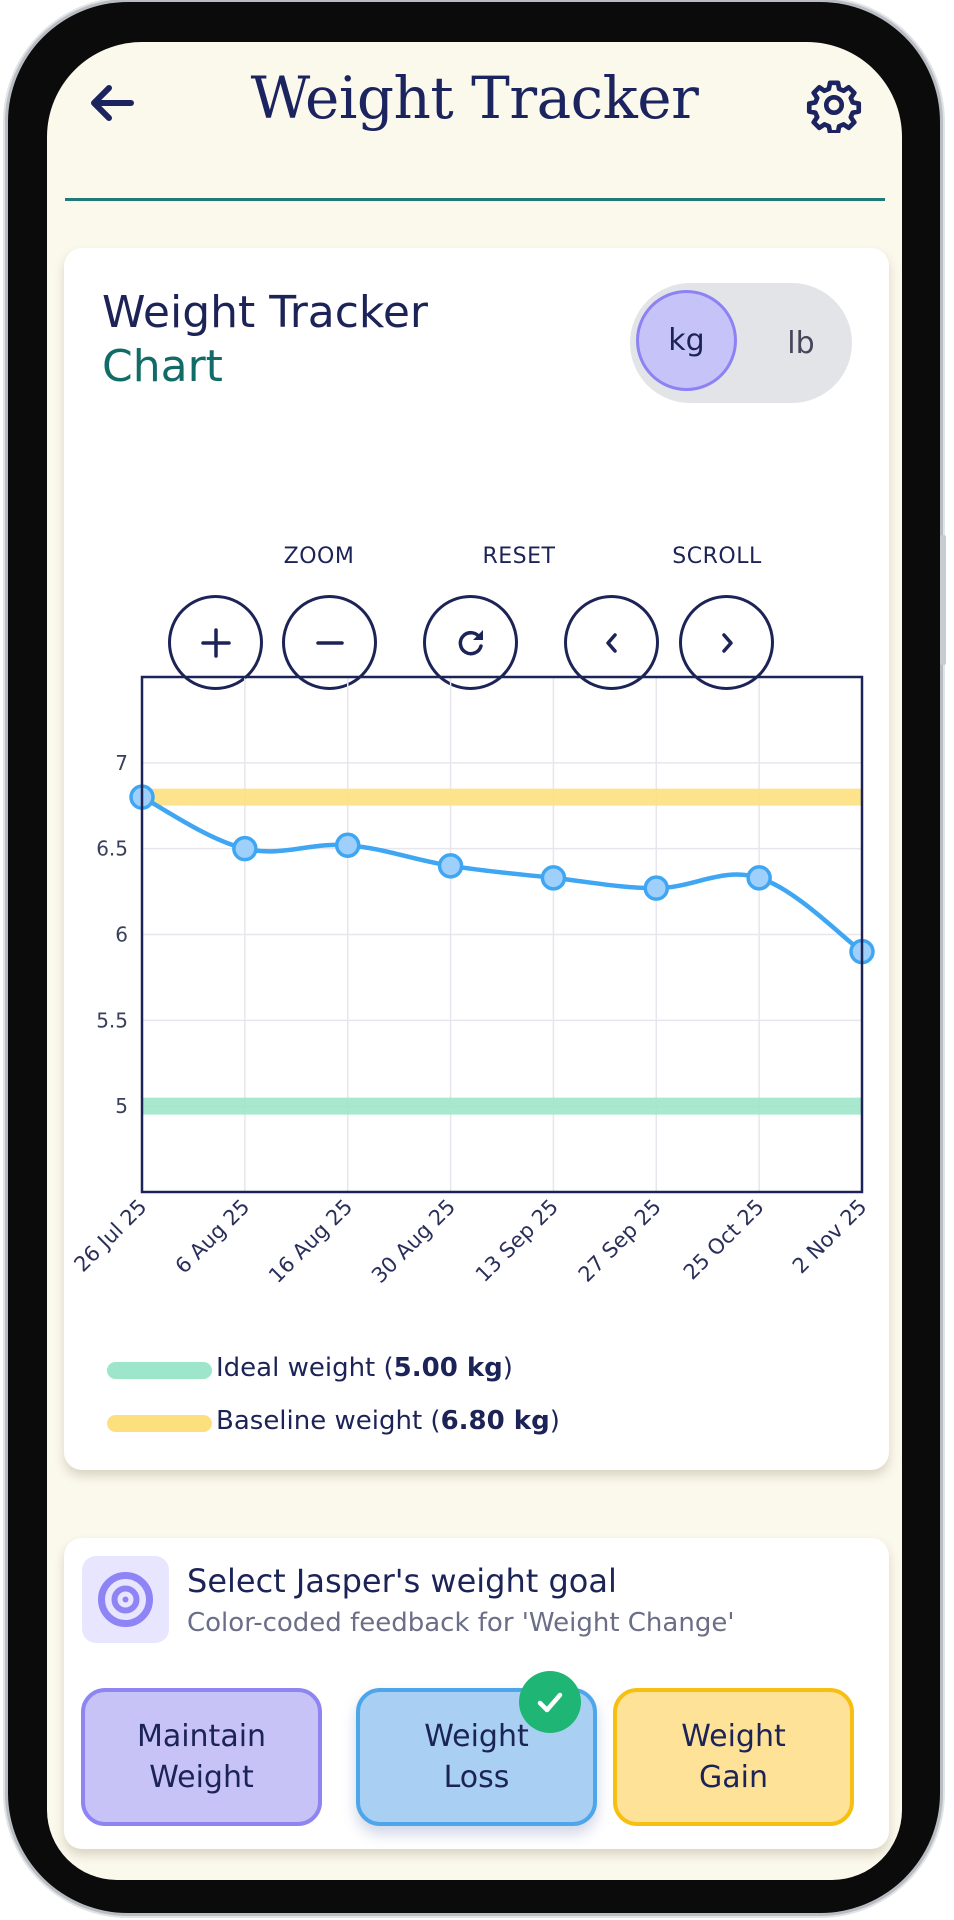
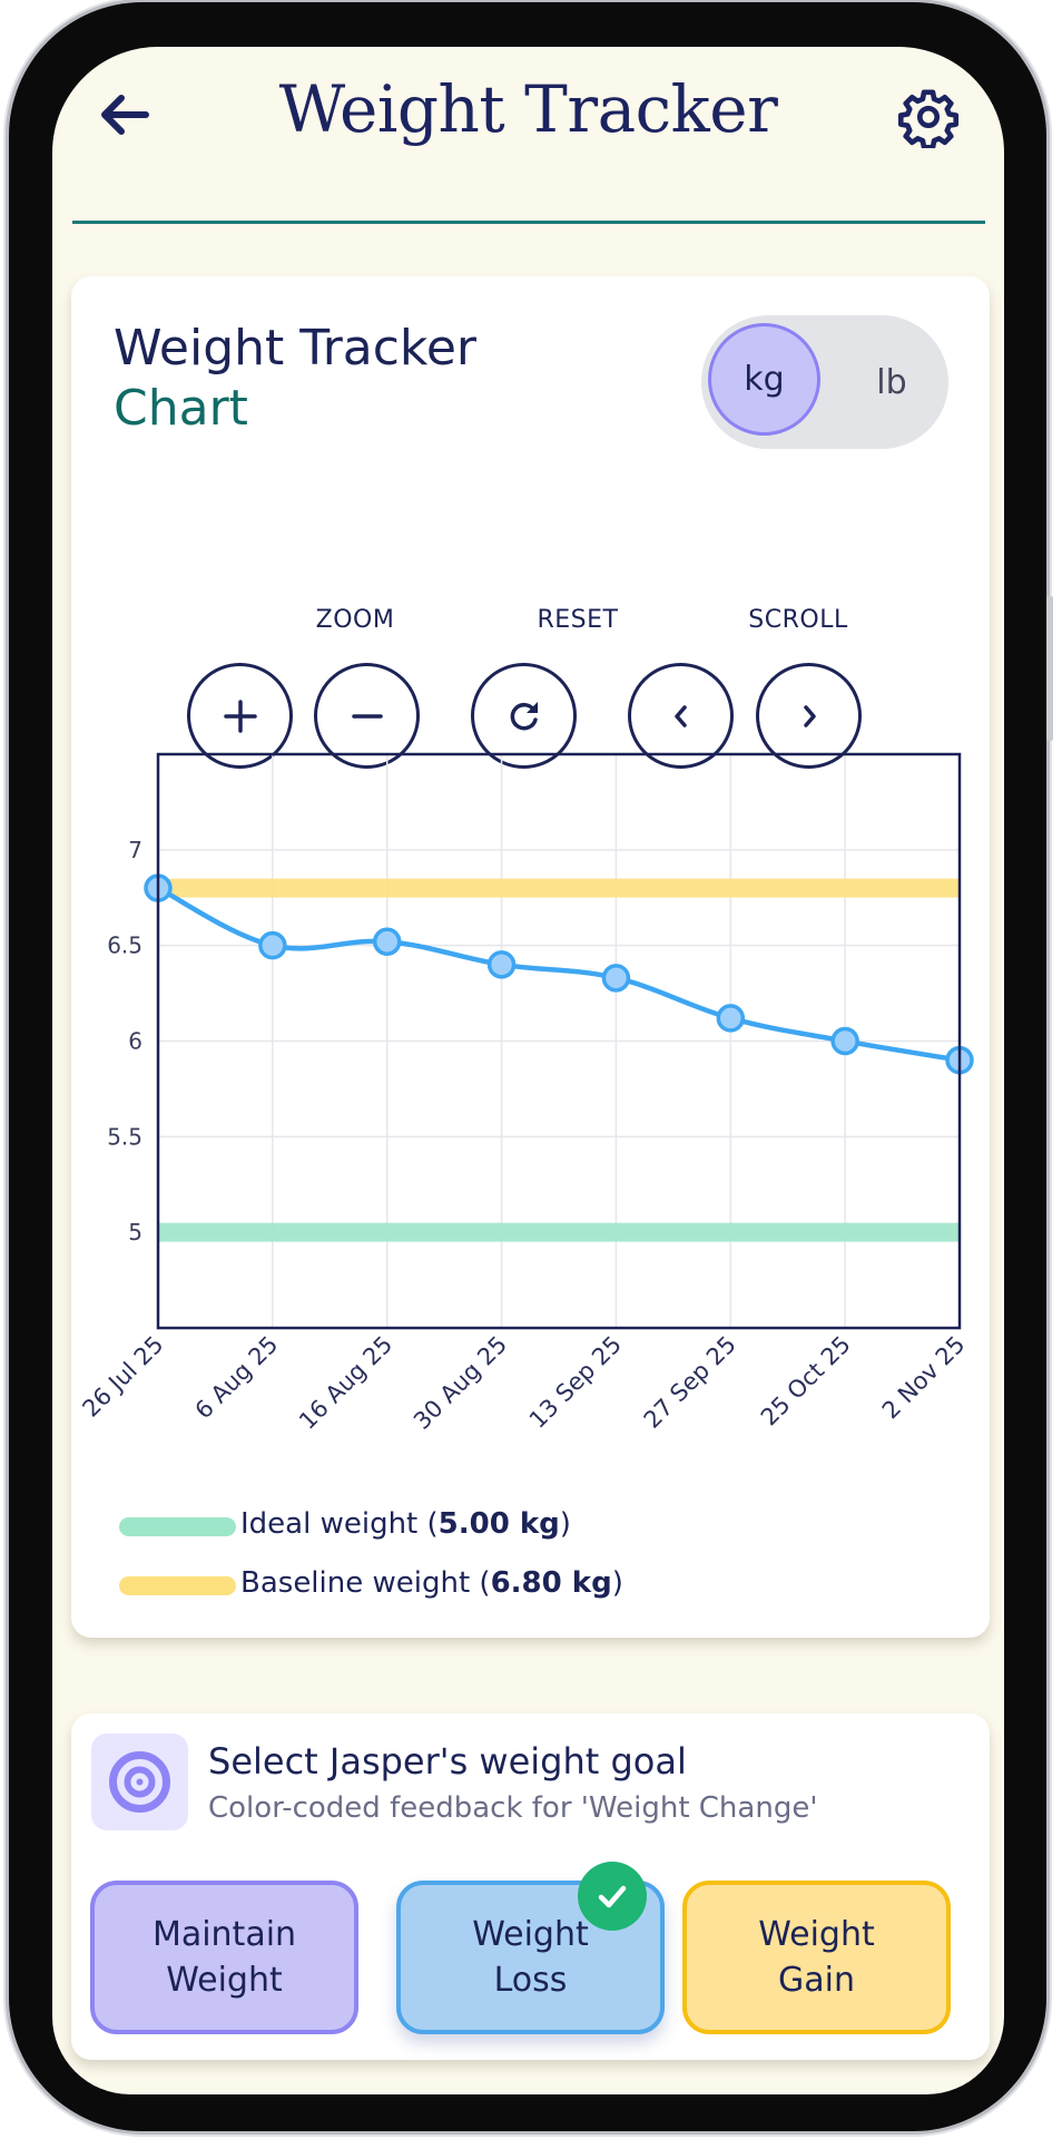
27 Sep 25: 6.27 -> 6.12
25 Oct 25: 6.33 -> 6.00
